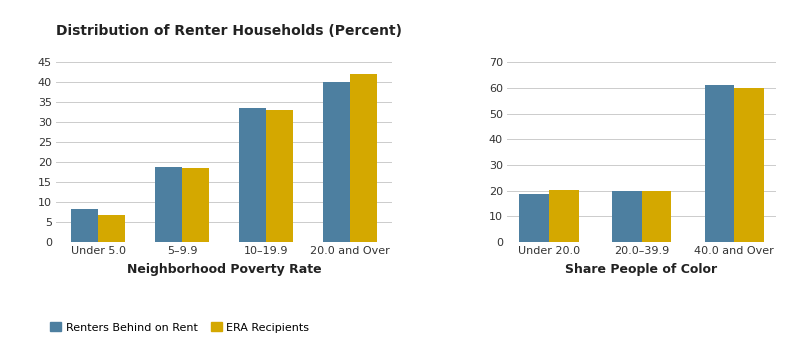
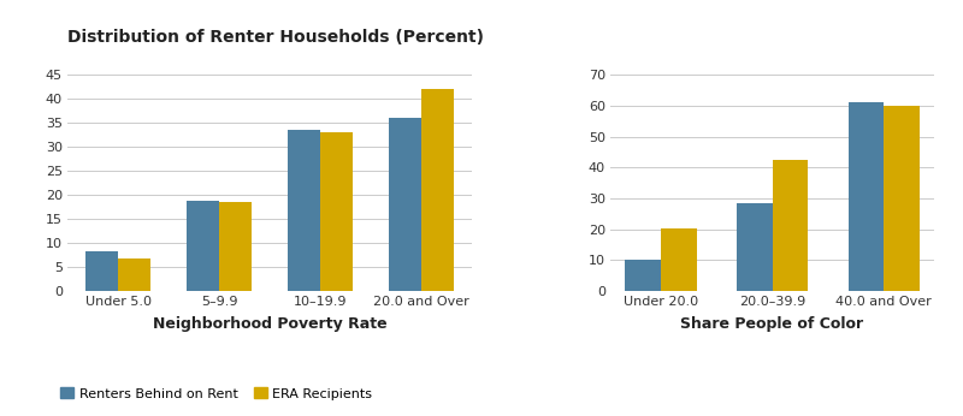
Renters Behind on Rent/20.0 and Over: 40.0 -> 36.0
Renters Behind on Rent/Under 20.0: 18.8 -> 10.0
Renters Behind on Rent/20.0–39.9: 20.0 -> 28.5
ERA Recipients/20.0–39.9: 19.8 -> 42.5
